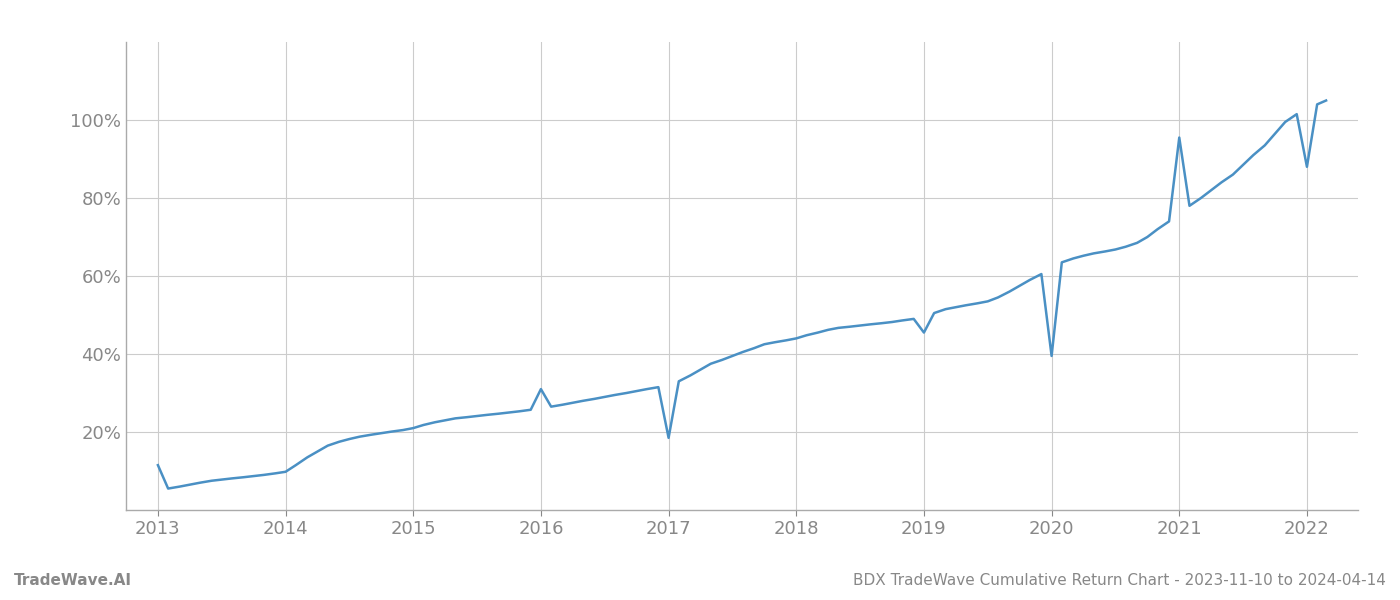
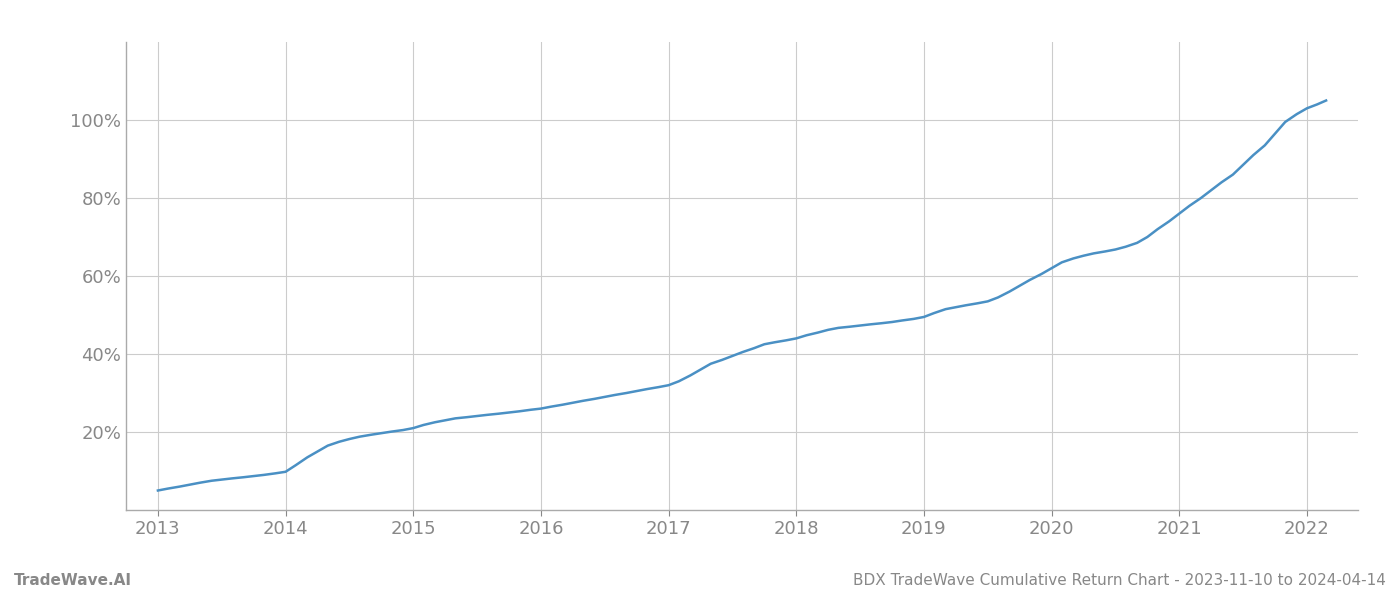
2013: 11.5% -> 5.0%
2016: 31.0% -> 26.0%
2017: 18.5% -> 32.0%
2019: 45.5% -> 49.5%
2020: 39.5% -> 62.0%
2021: 95.5% -> 76.0%
2022: 88.0% -> 103.0%
